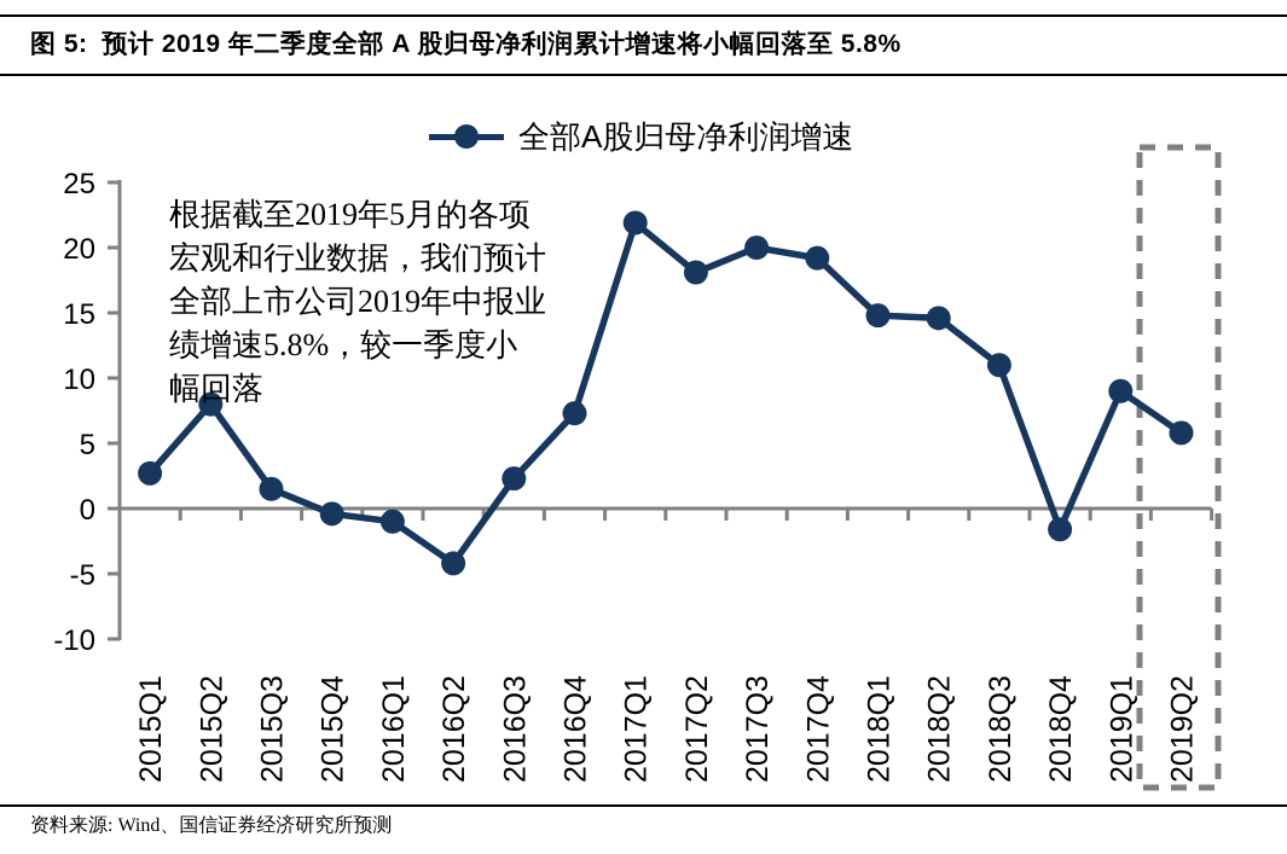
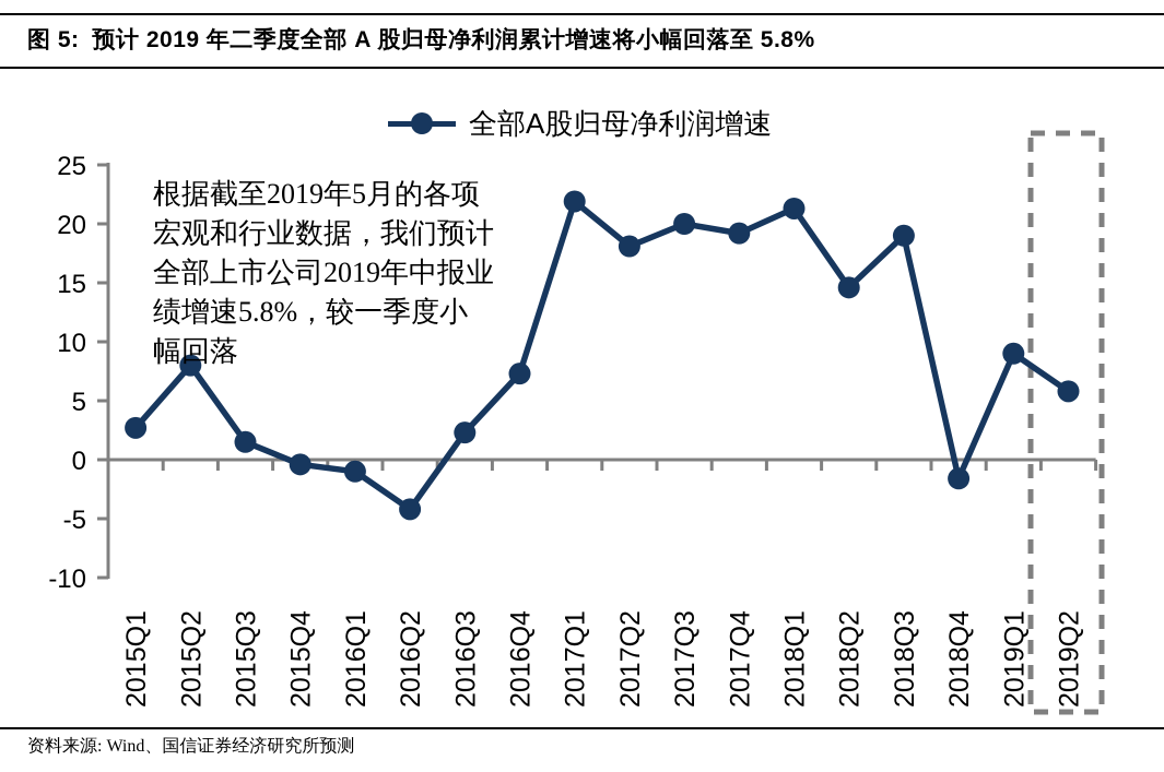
2018Q1: 14.8 -> 21.3
2018Q3: 11.0 -> 19.0
